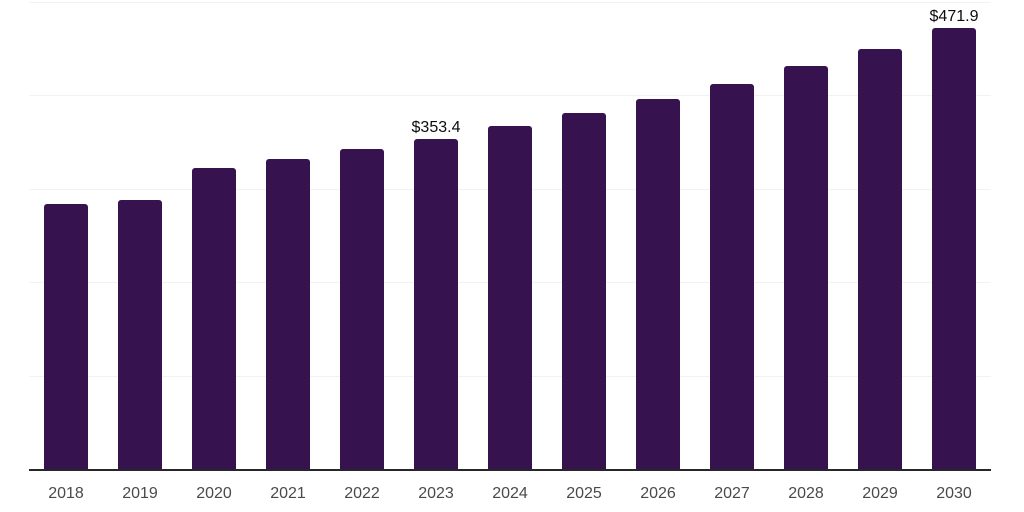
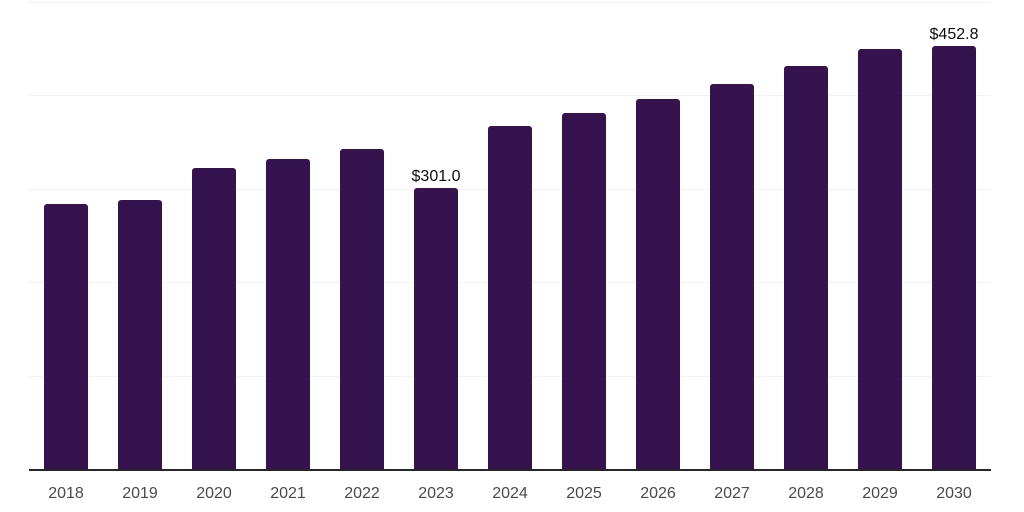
2023: $353.4 -> $301.0
2030: $471.9 -> $452.8
